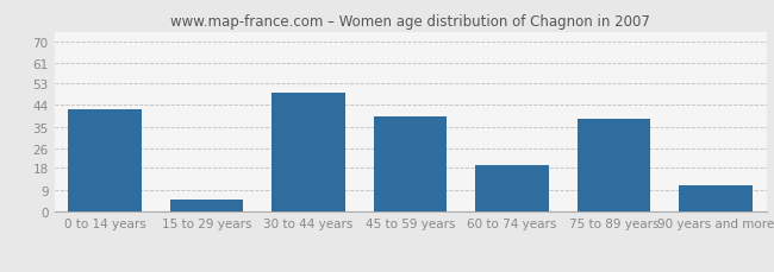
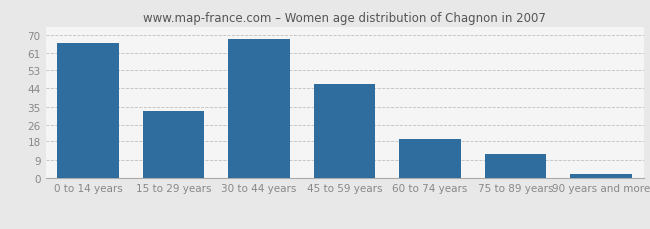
0 to 14 years: 42 -> 66
15 to 29 years: 5 -> 33
30 to 44 years: 49 -> 68
45 to 59 years: 39 -> 46
75 to 89 years: 38 -> 12
90 years and more: 11 -> 2
